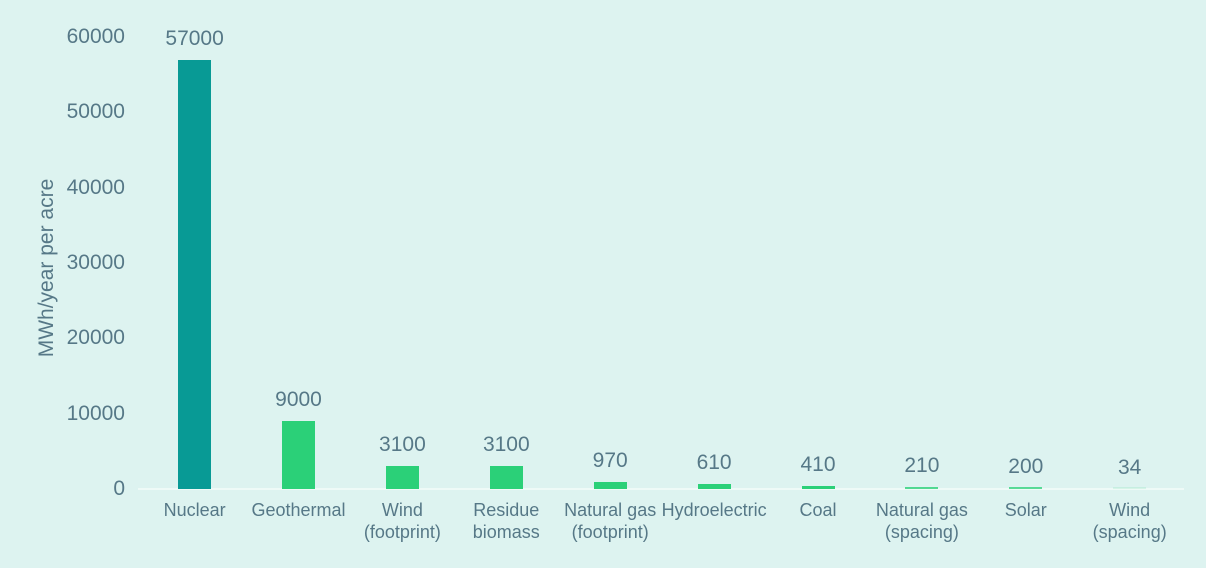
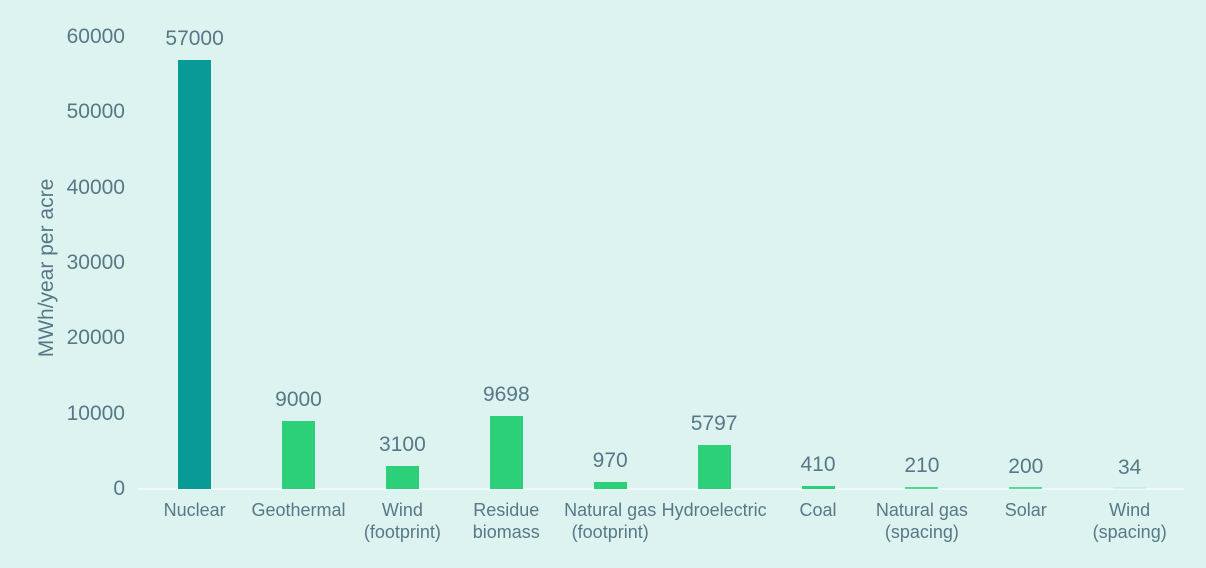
Residue biomass: 3100 -> 9698
Hydroelectric: 610 -> 5797
